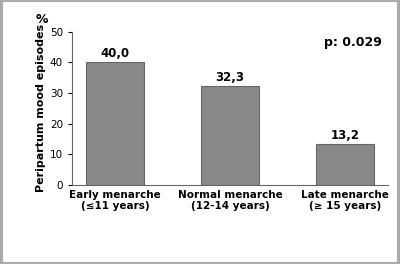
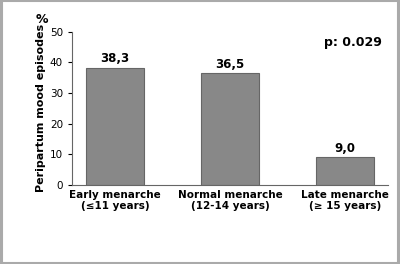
Early menarche (≤11 years): 40,0 -> 38,3
Normal menarche (12-14 years): 32,3 -> 36,5
Late menarche (≥ 15 years): 13,2 -> 9,0
